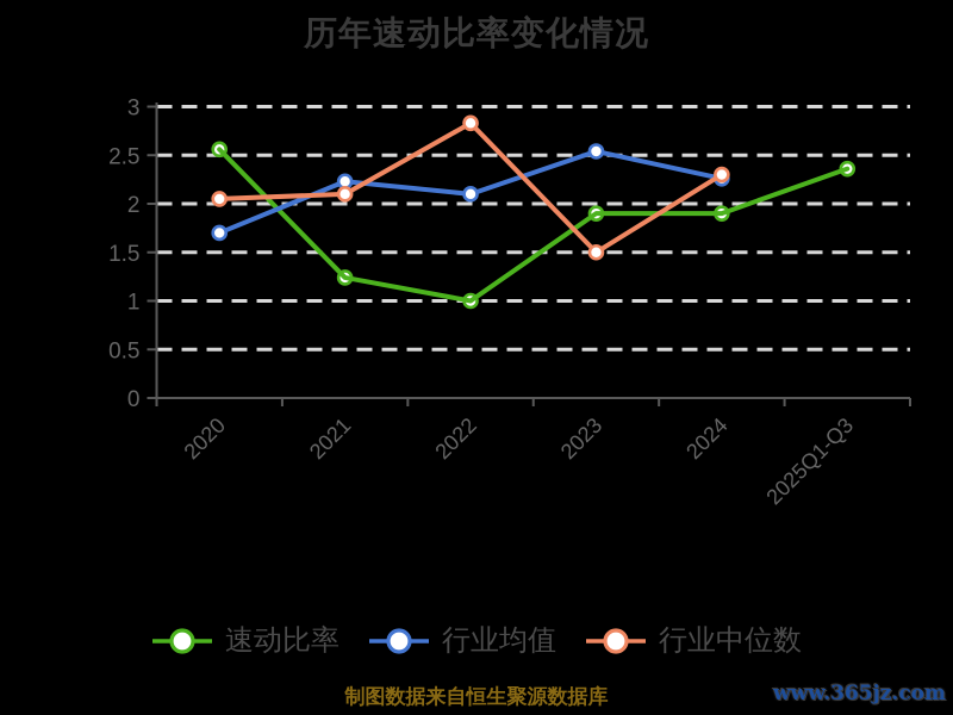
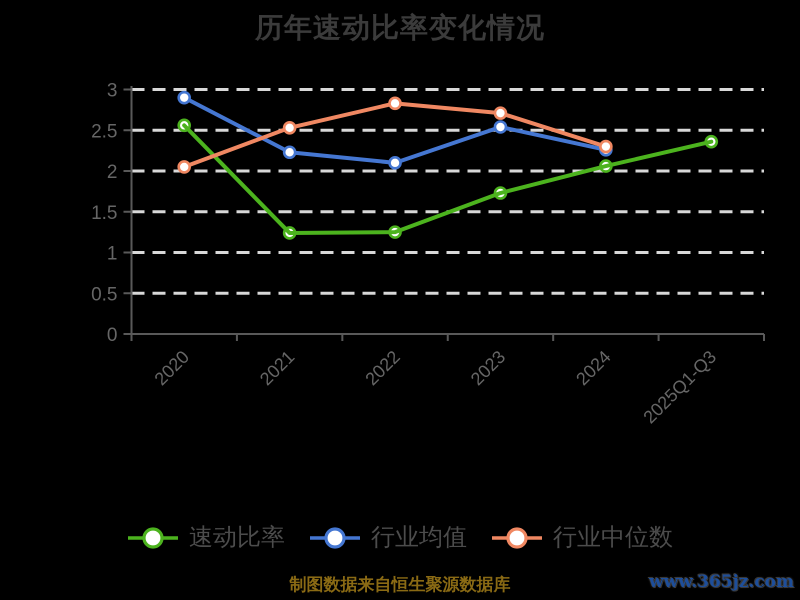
行业均值/2020: 1.7 -> 2.9
行业中位数/2021: 2.1 -> 2.5
速动比率/2022: 1.0 -> 1.2
速动比率/2023: 1.9 -> 1.7
行业中位数/2023: 1.5 -> 2.7
速动比率/2024: 1.9 -> 2.1
